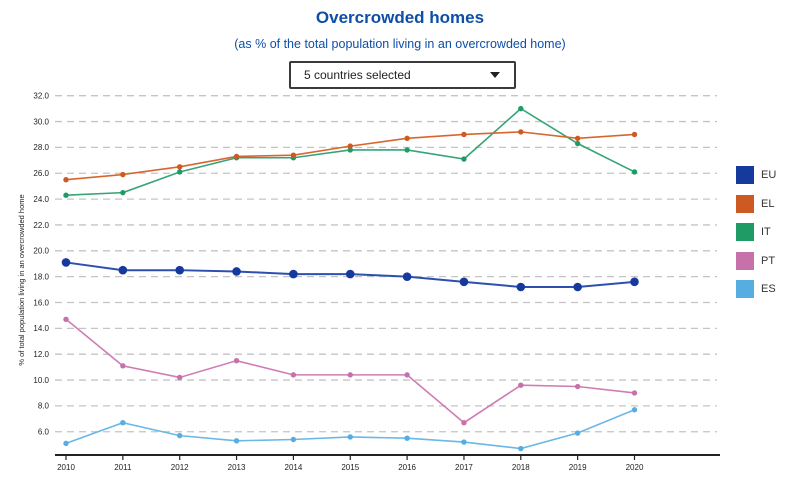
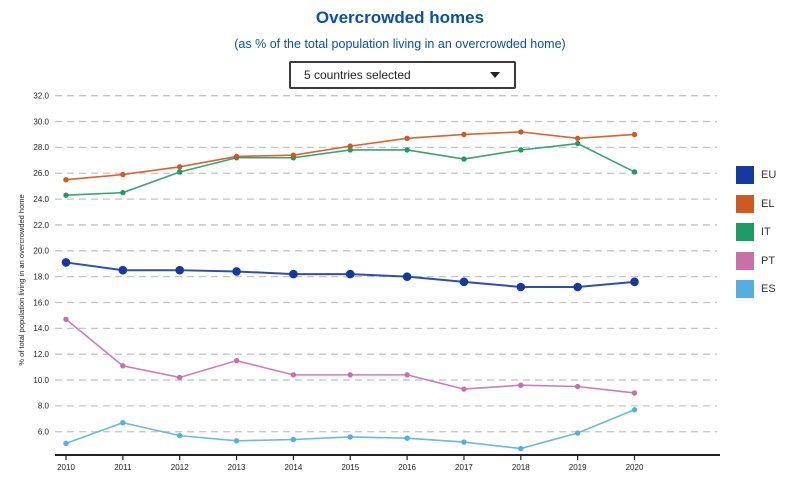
PT/2017: 6.7 -> 9.3
IT/2018: 31.0 -> 27.8
